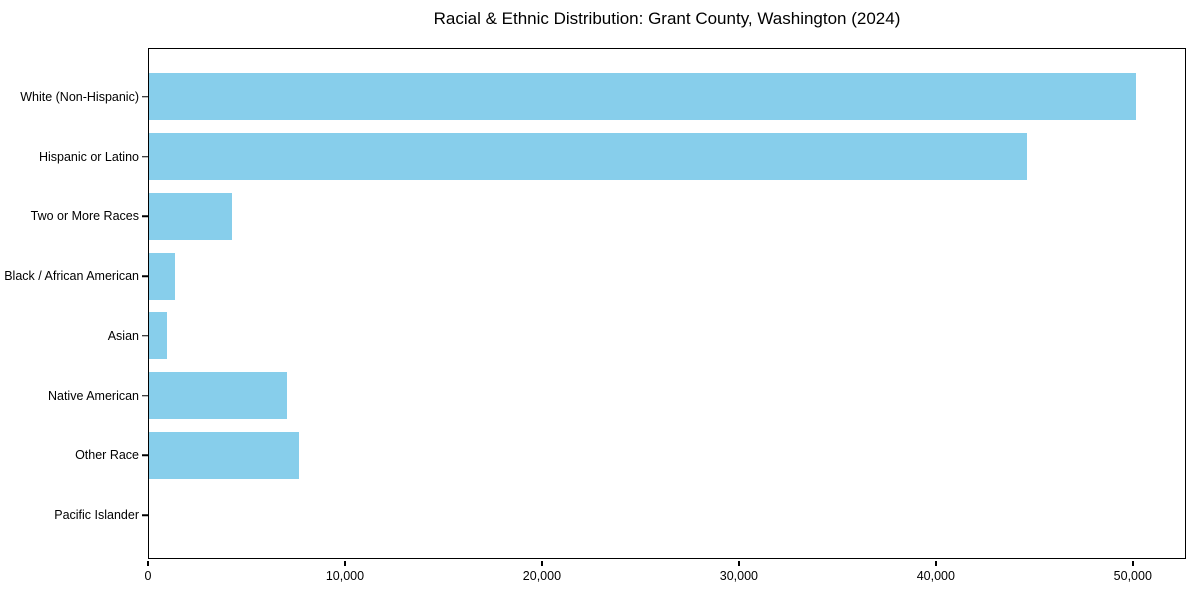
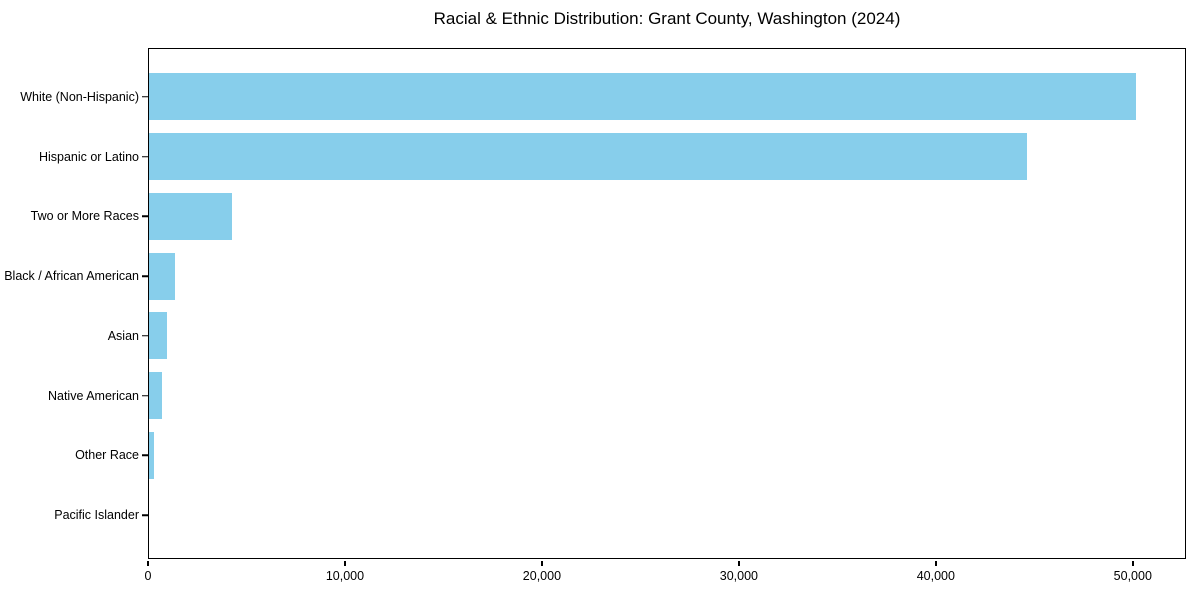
Native American: 7000 -> 600
Other Race: 7600 -> 200
